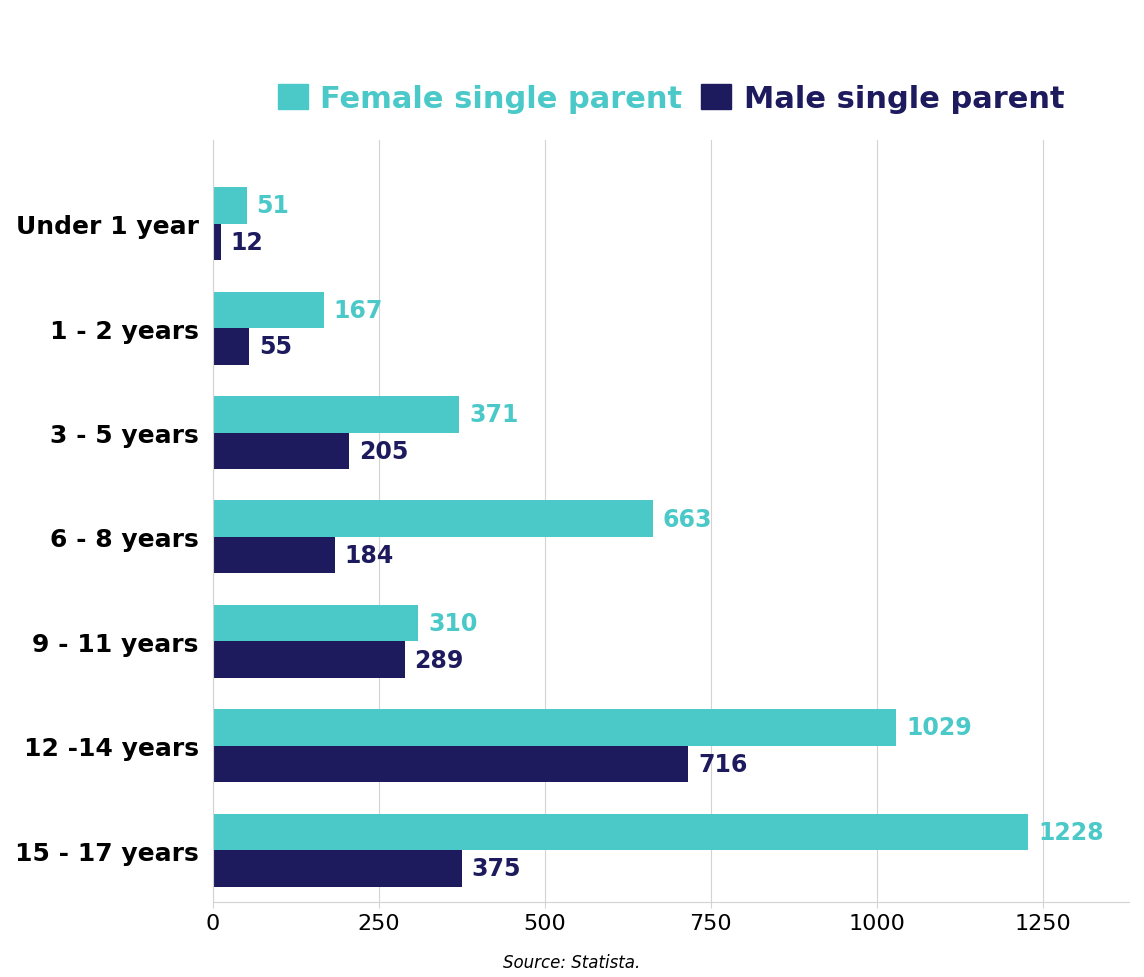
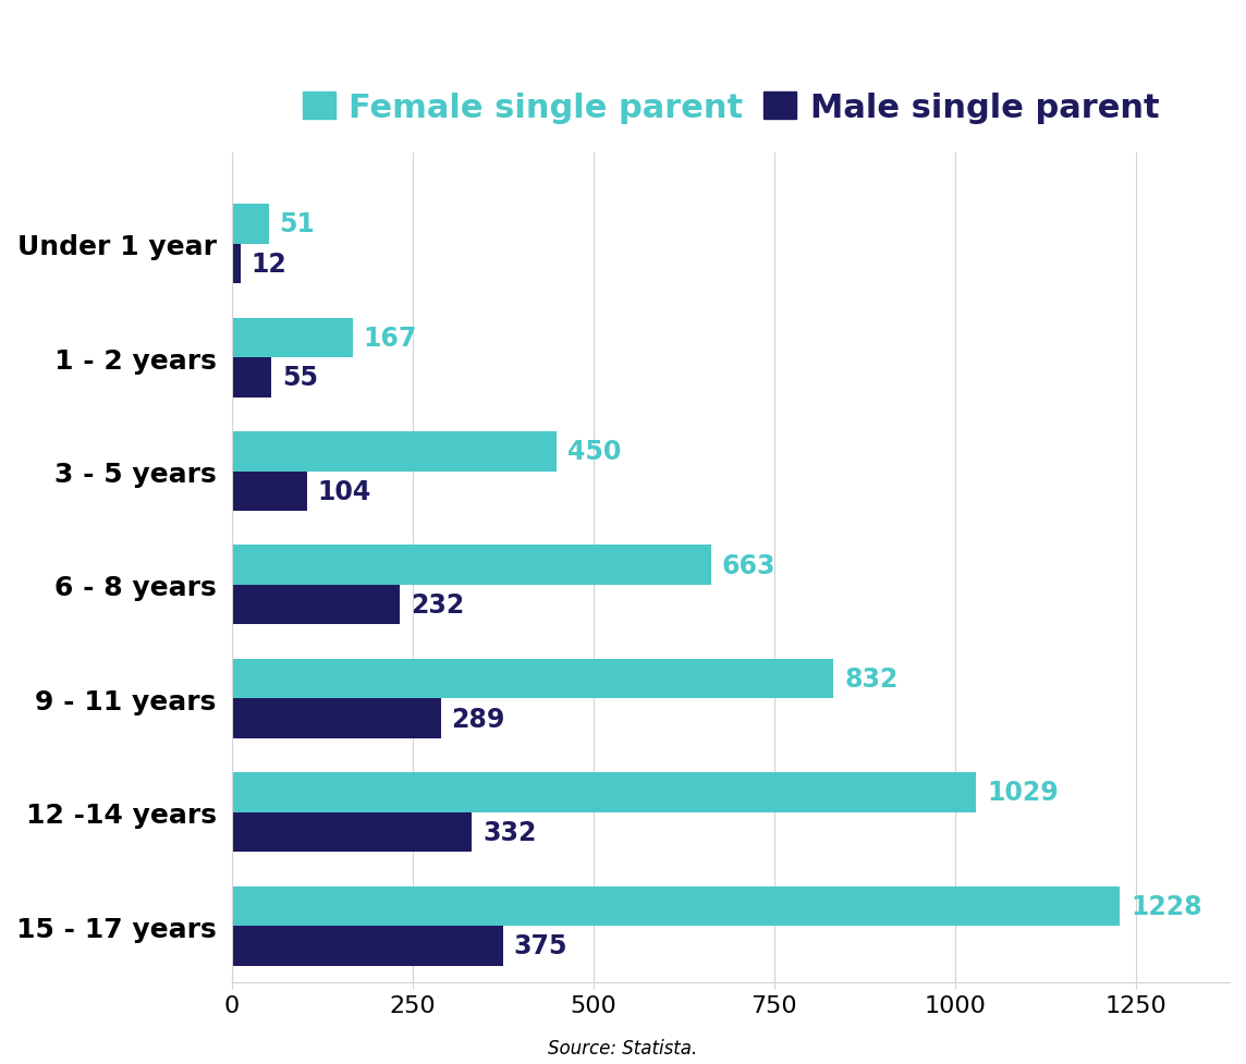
Female single parent/3 - 5 years: 371 -> 450
Male single parent/3 - 5 years: 205 -> 104
Male single parent/6 - 8 years: 184 -> 232
Female single parent/9 - 11 years: 310 -> 832
Male single parent/12 -14 years: 716 -> 332
